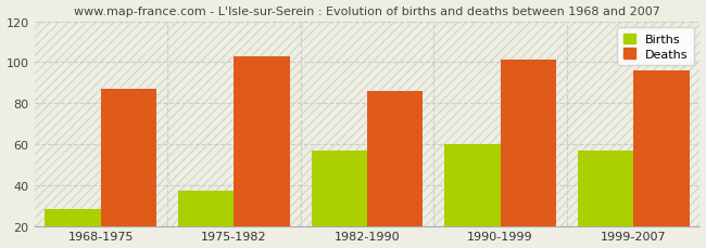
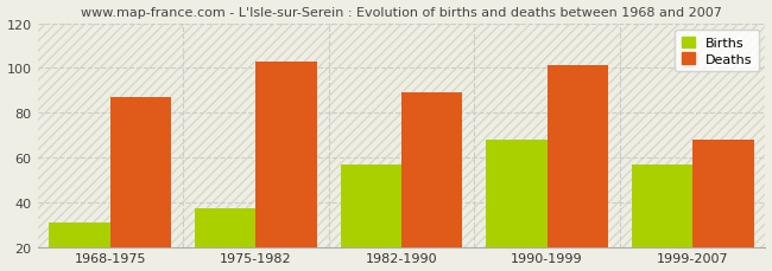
Births/1968-1975: 28 -> 31
Deaths/1982-1990: 86 -> 89
Births/1990-1999: 60 -> 68
Deaths/1999-2007: 96 -> 68
